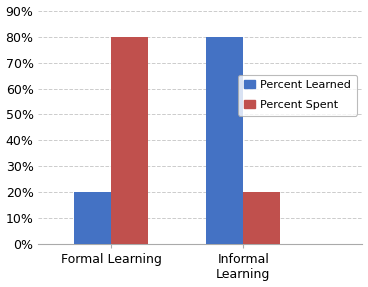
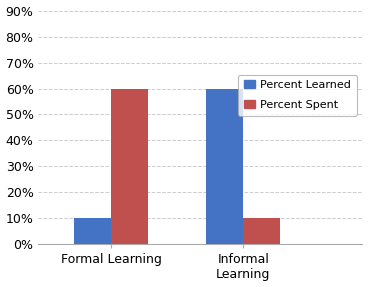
Percent Learned/Formal Learning: 20% -> 10%
Percent Spent/Formal Learning: 80% -> 60%
Percent Learned/Informal Learning: 80% -> 60%
Percent Spent/Informal Learning: 20% -> 10%
